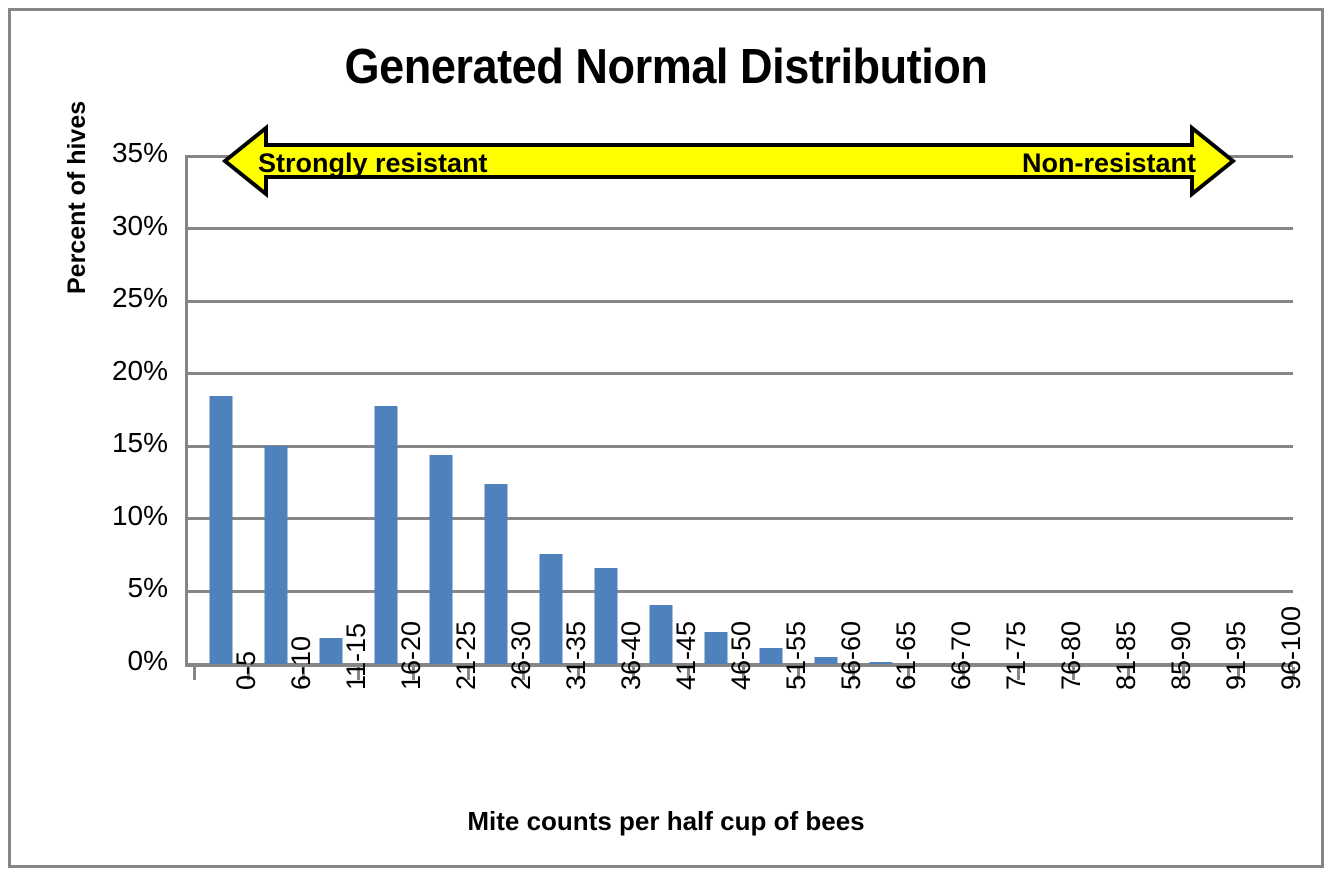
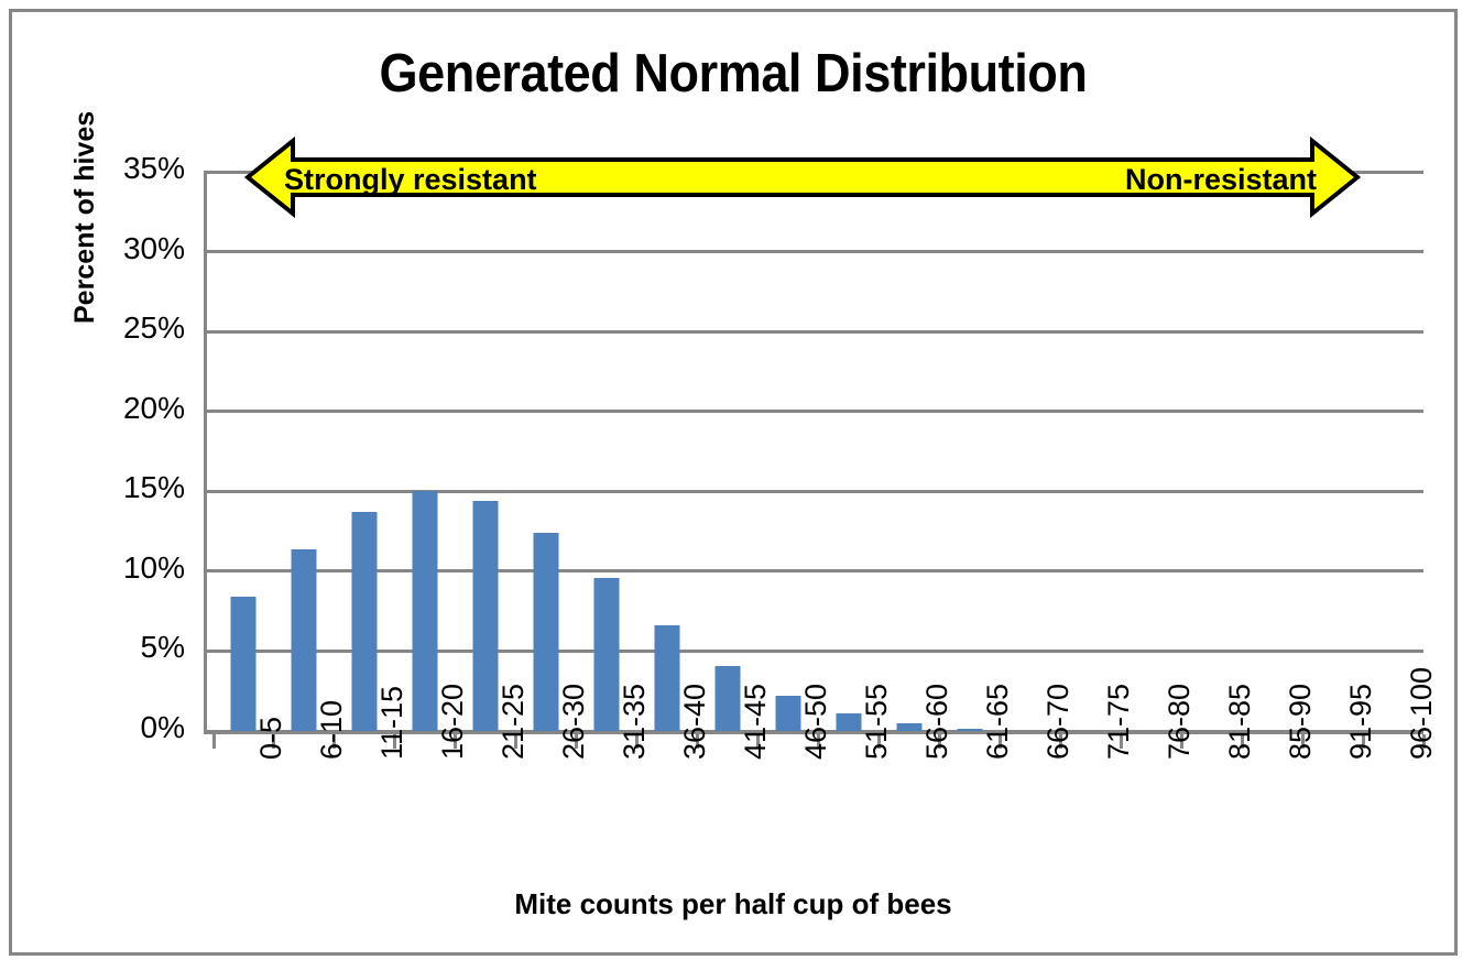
0-5: 18.5% -> 8.4%
6-10: 15.0% -> 11.4%
11-15: 1.8% -> 13.7%
16-20: 17.8% -> 15.0%
31-35: 7.6% -> 9.6%
